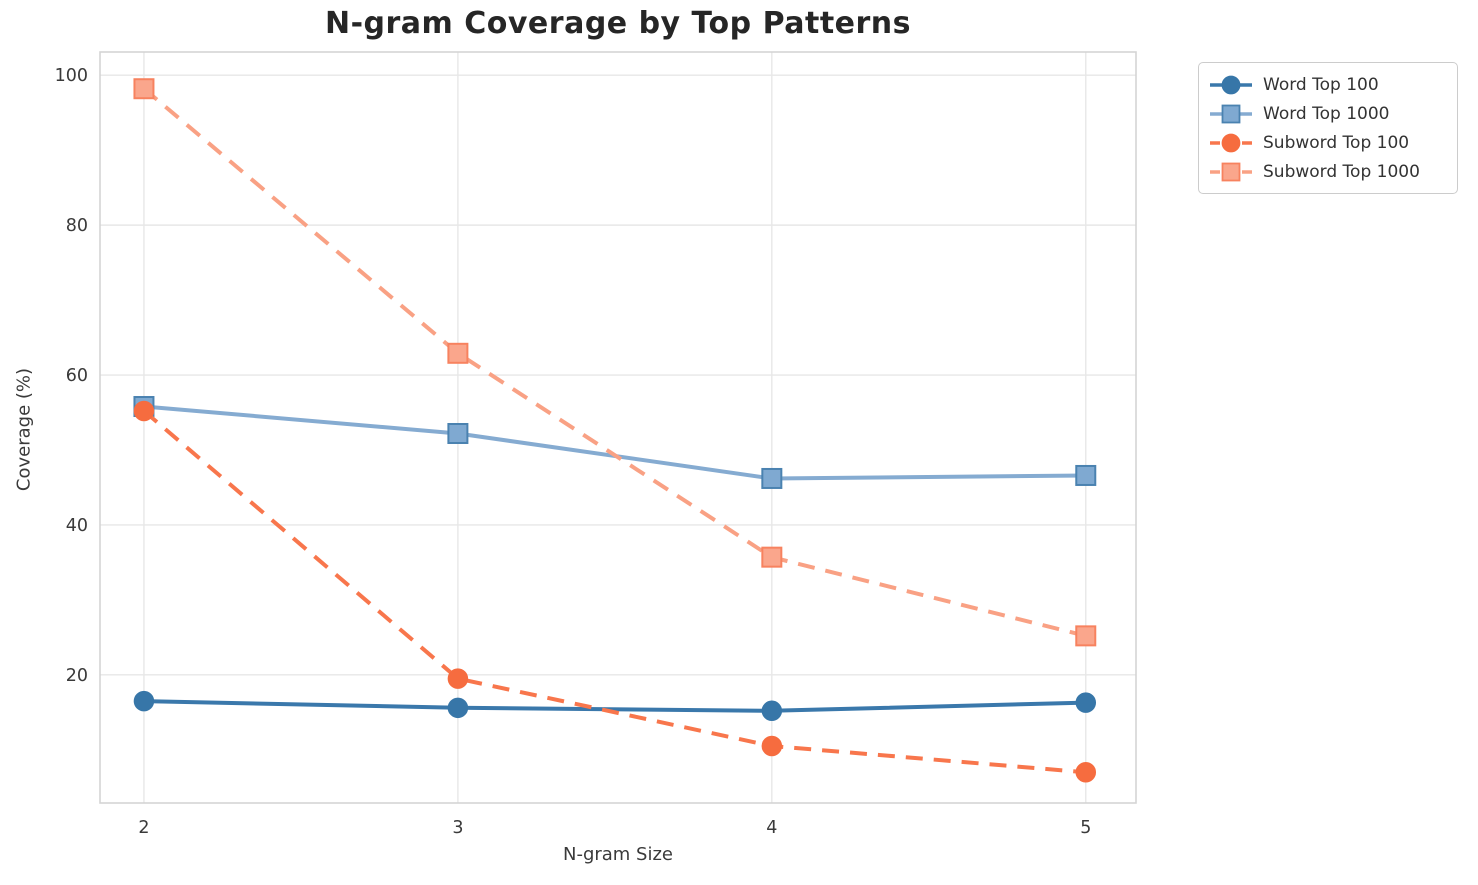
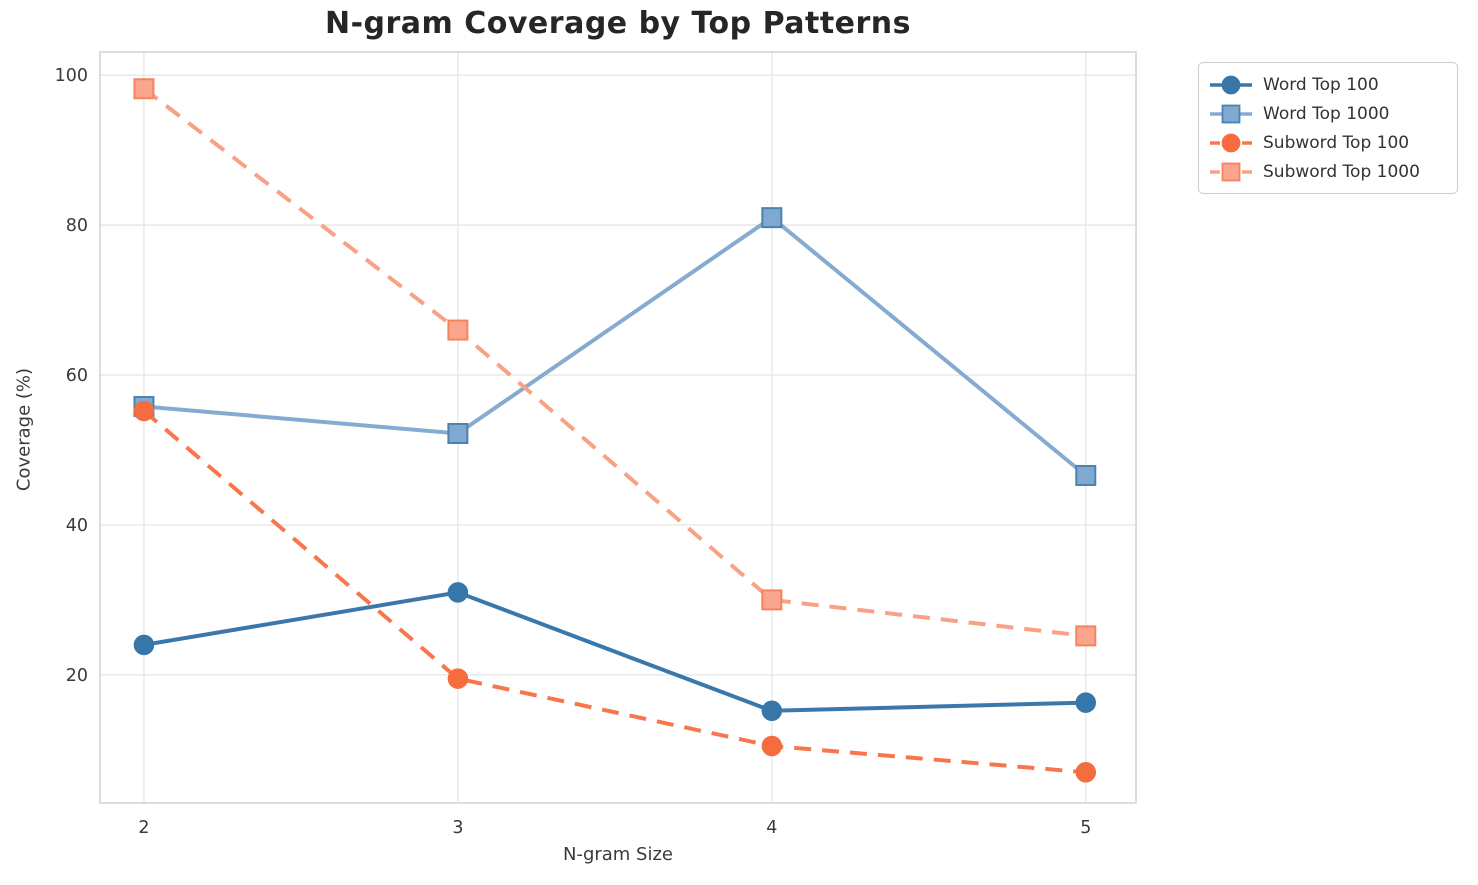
Word Top 100/2: 16 -> 24
Word Top 100/3: 16 -> 31
Subword Top 1000/3: 63 -> 66
Word Top 1000/4: 46 -> 81
Subword Top 1000/4: 36 -> 30
